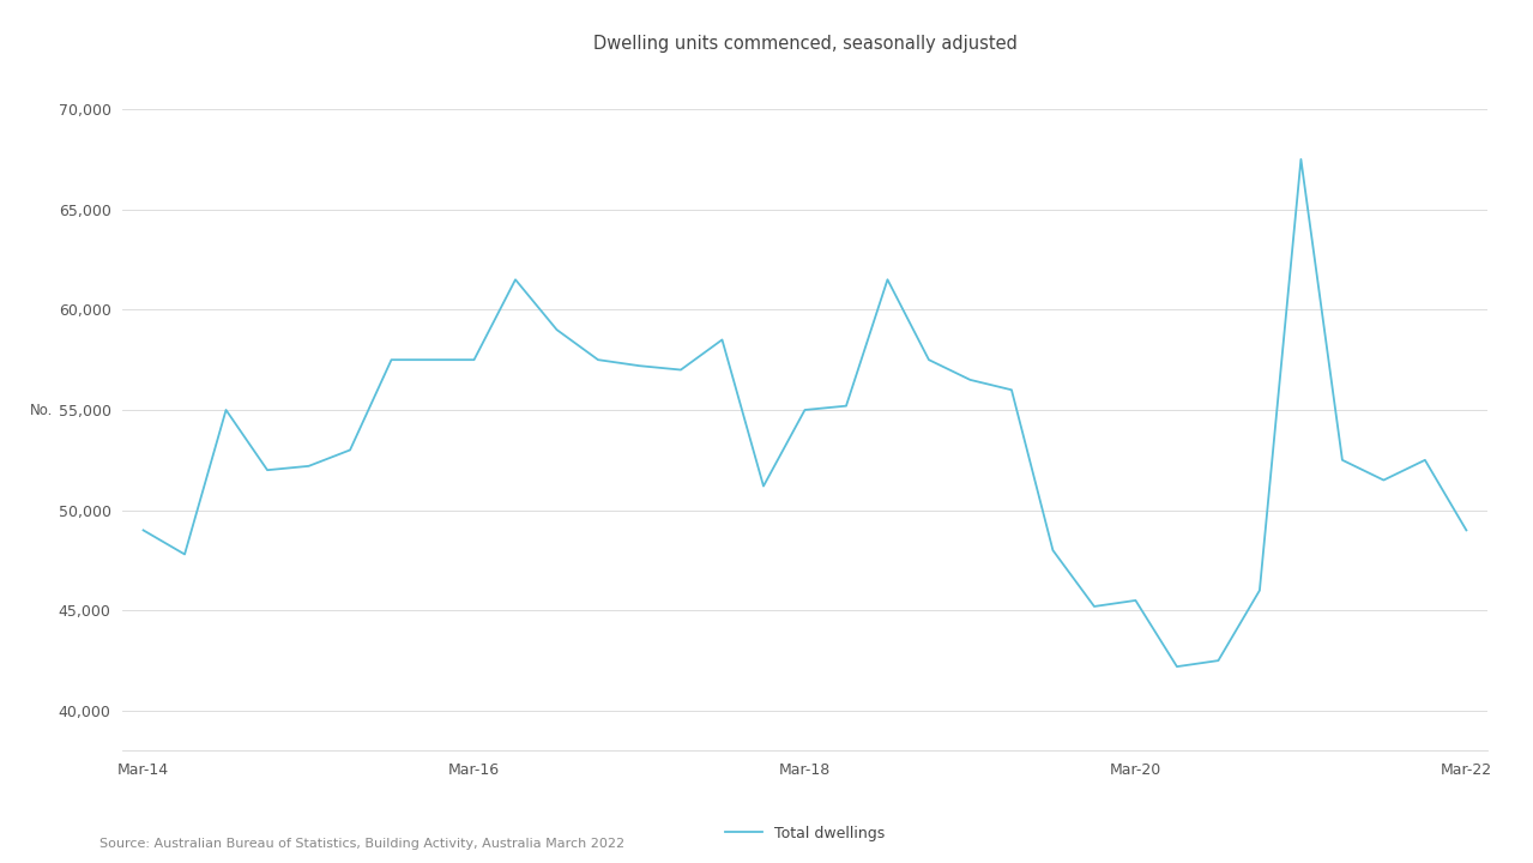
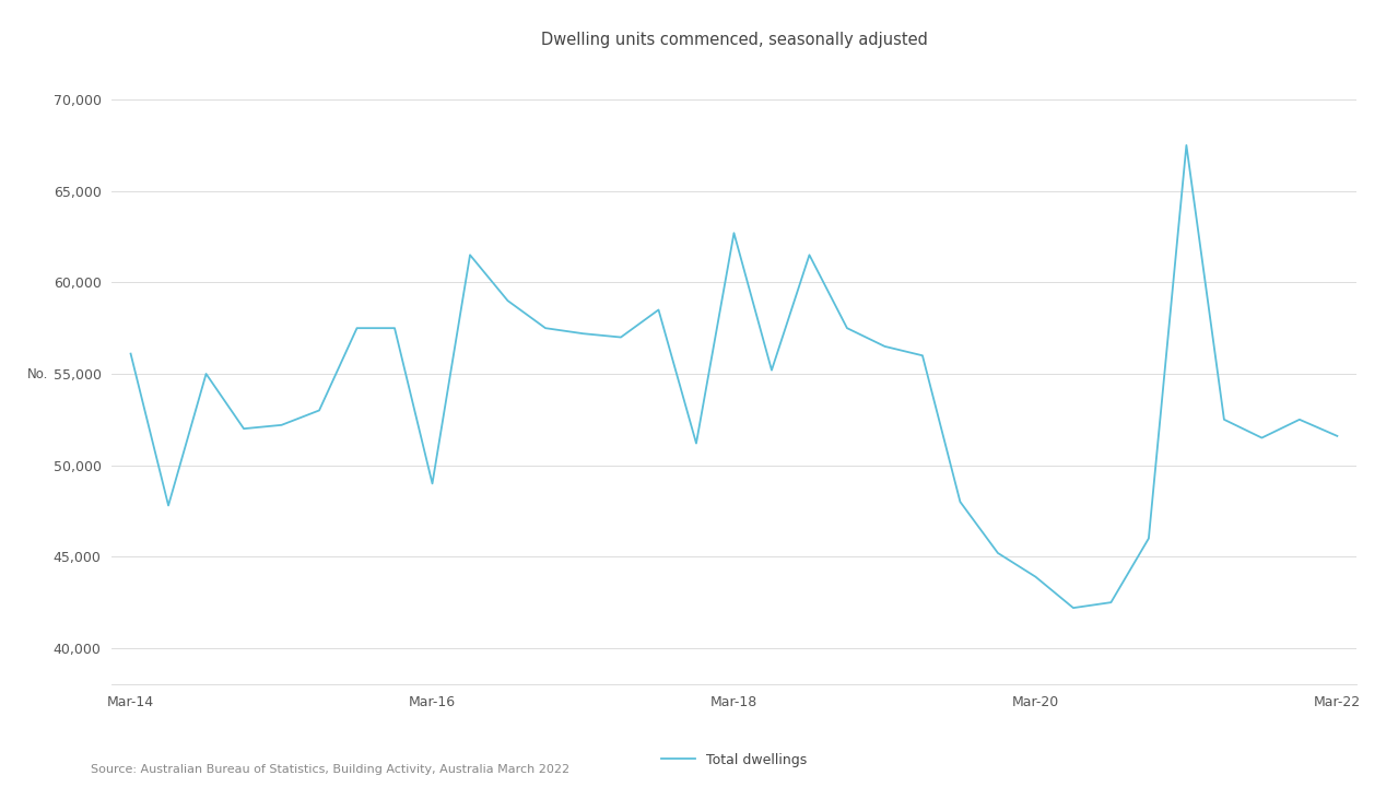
Mar-14: 49,000 -> 56,100
Mar-16: 57,500 -> 49,000
Mar-18: 55,000 -> 62,700
Mar-20: 45,500 -> 43,900
Mar-22: 49,000 -> 51,600
